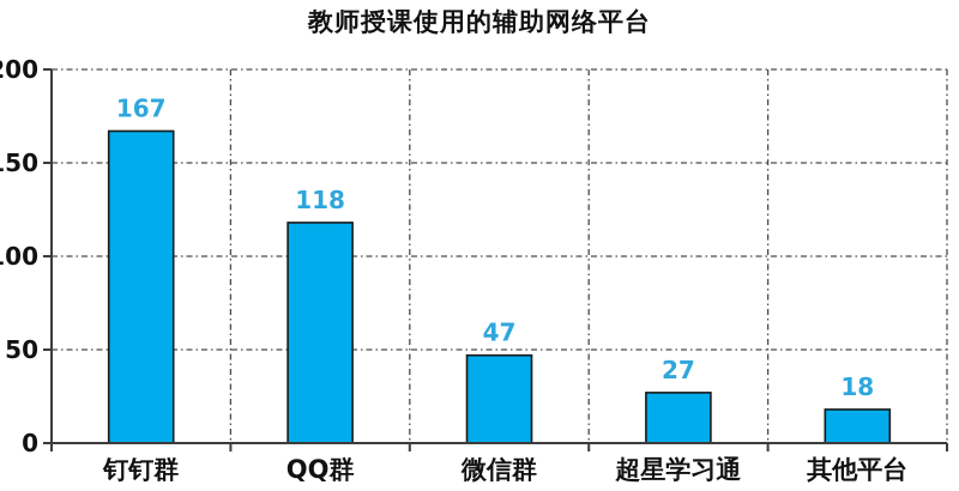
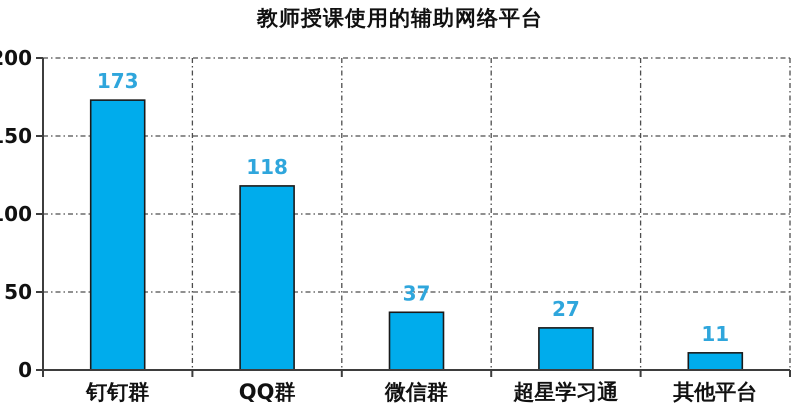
钉钉群: 167 -> 173
微信群: 47 -> 37
其他平台: 18 -> 11
